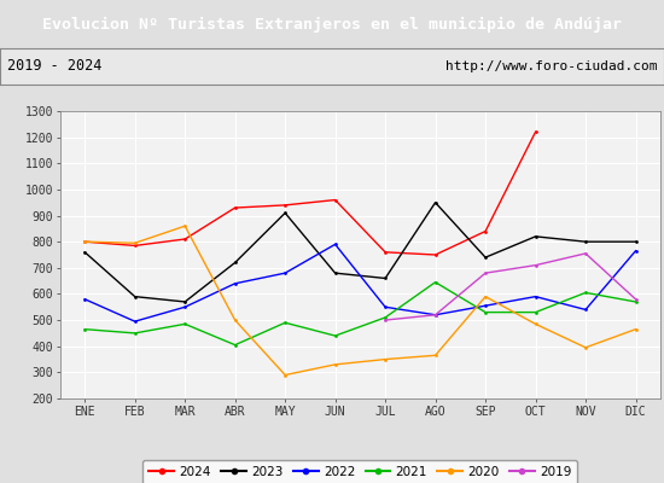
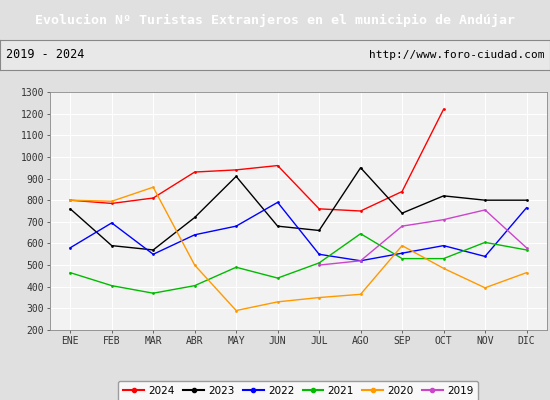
2022/FEB: 495 -> 695
2021/FEB: 450 -> 405
2021/MAR: 485 -> 370
